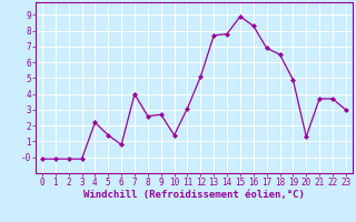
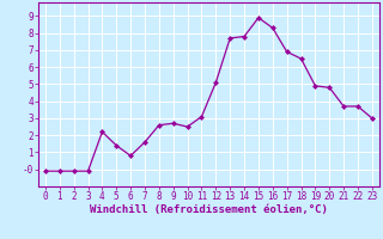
7: 4.0 -> 1.6
10: 1.4 -> 2.5
20: 1.3 -> 4.8
